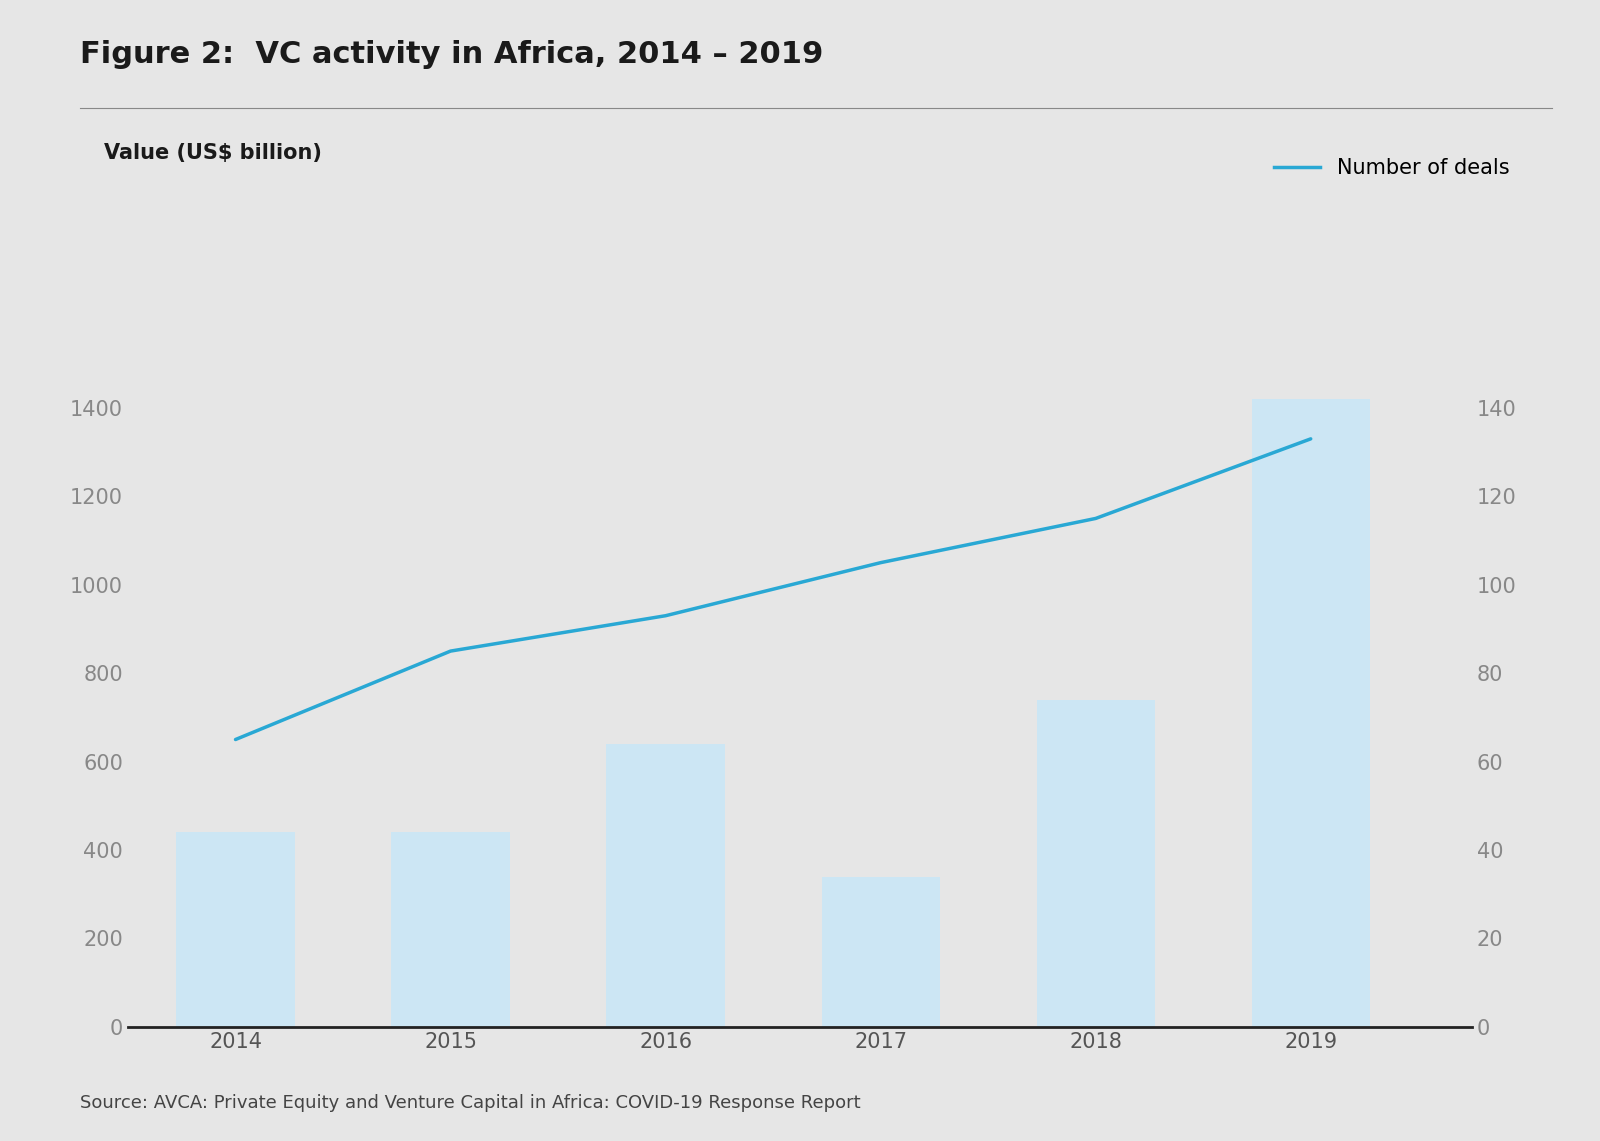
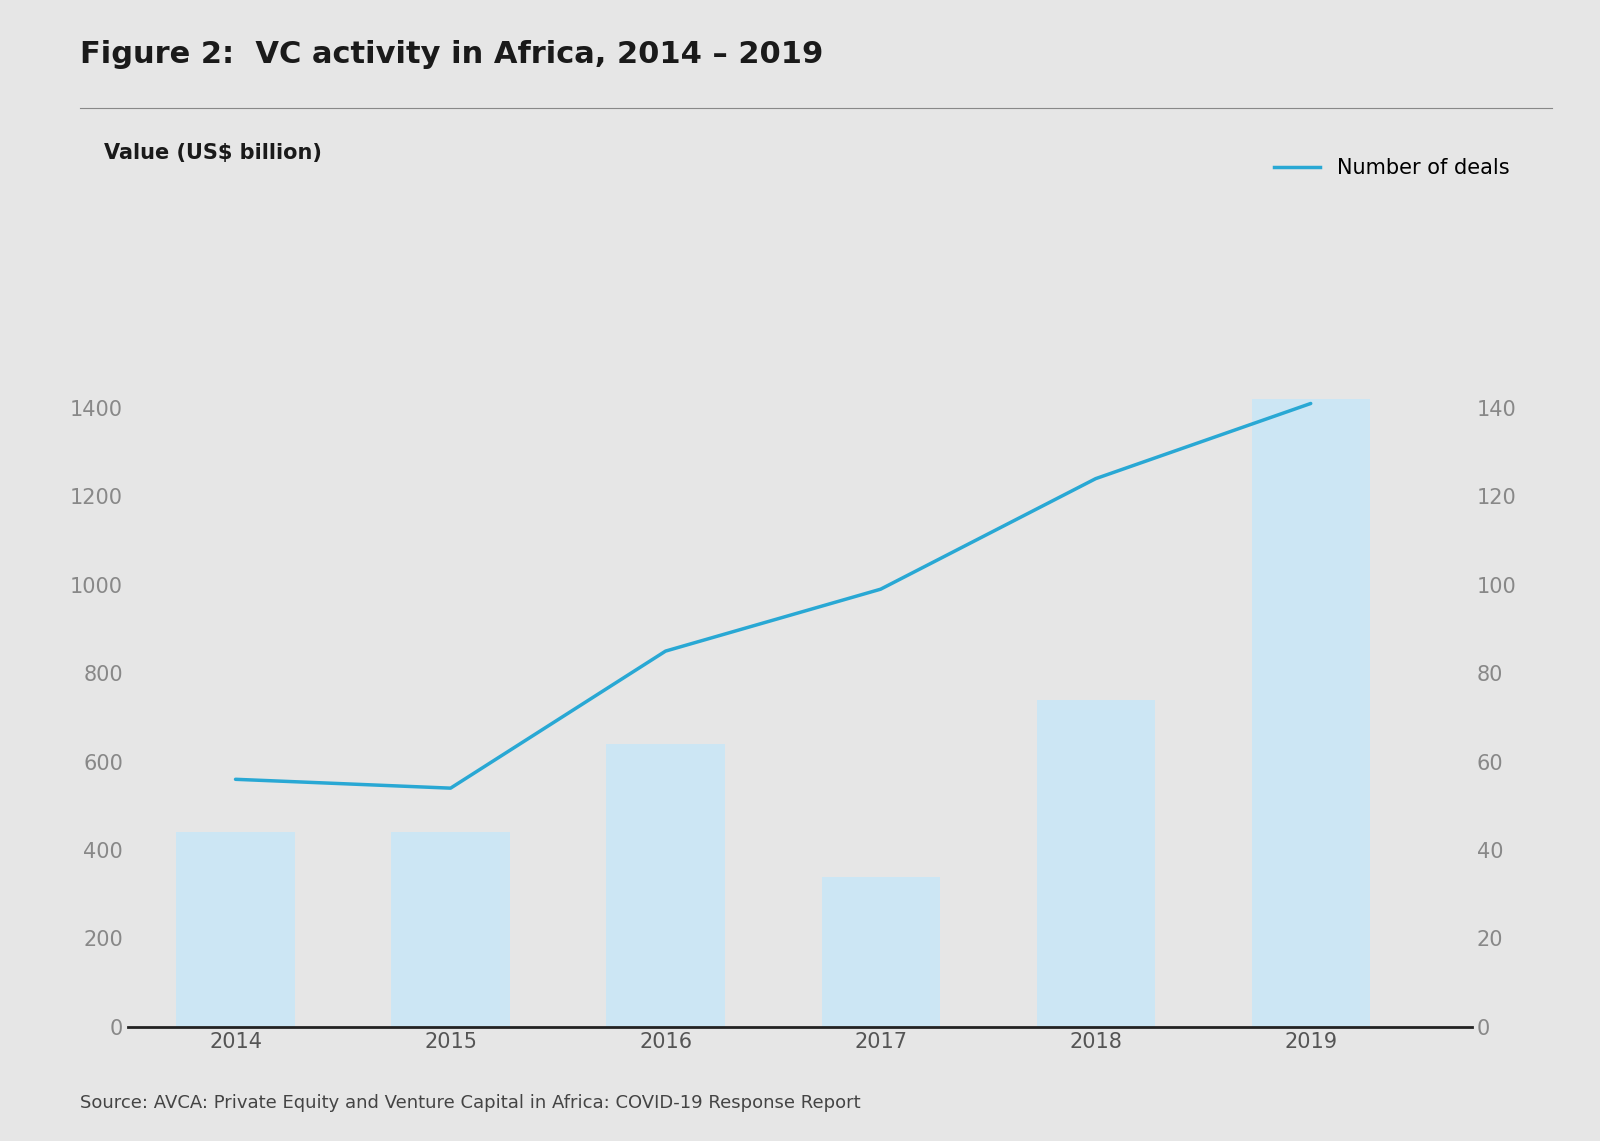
Number of deals/2014: 65 -> 56
Number of deals/2015: 85 -> 54
Number of deals/2016: 93 -> 85
Number of deals/2017: 105 -> 99
Number of deals/2018: 115 -> 124
Number of deals/2019: 133 -> 141
